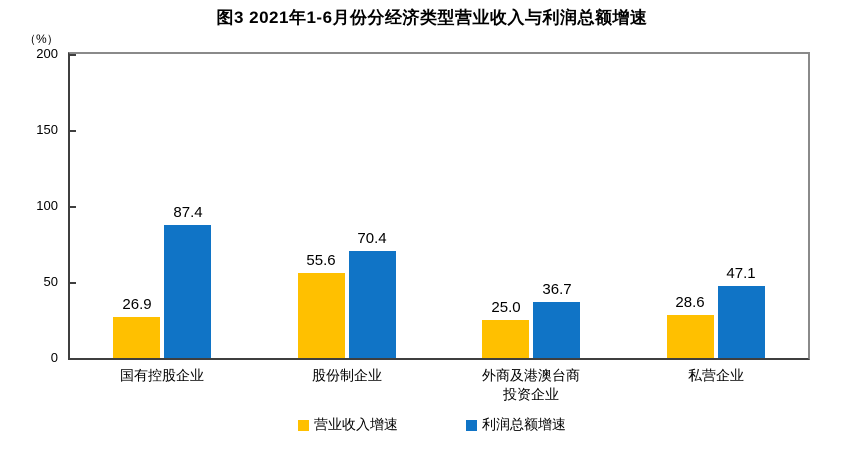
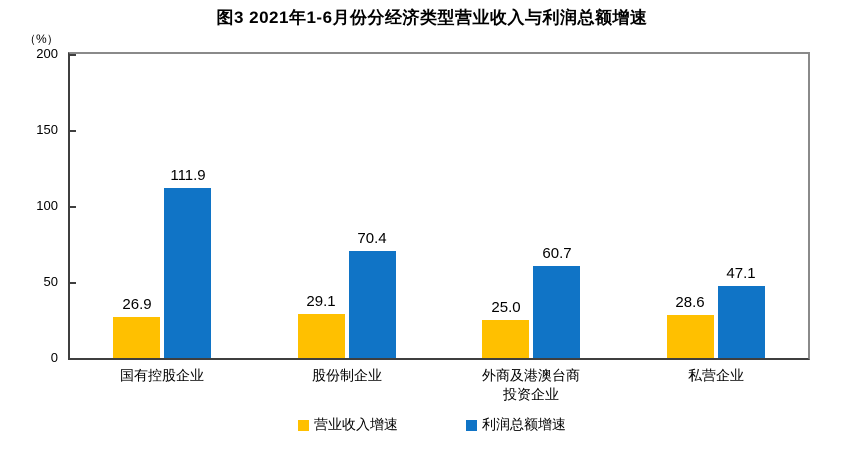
利润总额增速/国有控股企业: 87.4 -> 111.9
营业收入增速/股份制企业: 55.6 -> 29.1
利润总额增速/外商及港澳台商 投资企业: 36.7 -> 60.7
